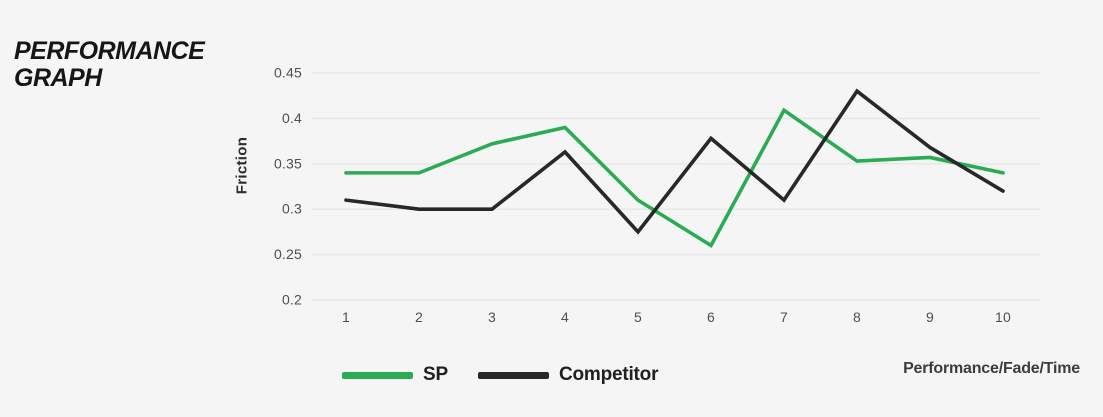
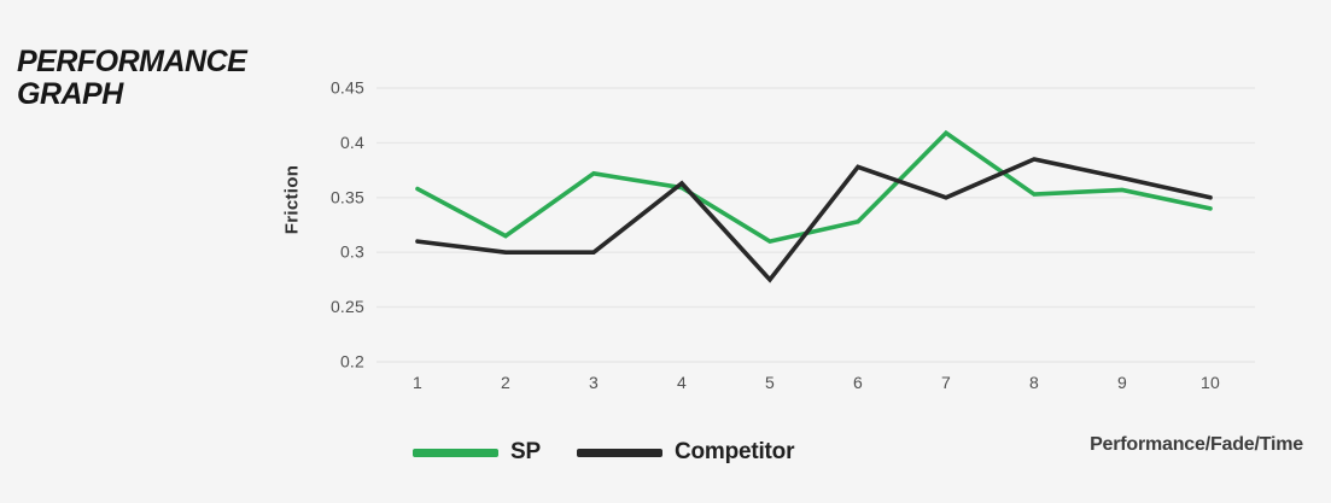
SP/1: 0.34 -> 0.36
SP/2: 0.34 -> 0.32
SP/4: 0.39 -> 0.36
SP/6: 0.26 -> 0.33
Competitor/7: 0.31 -> 0.35
Competitor/8: 0.43 -> 0.39
Competitor/10: 0.32 -> 0.35
